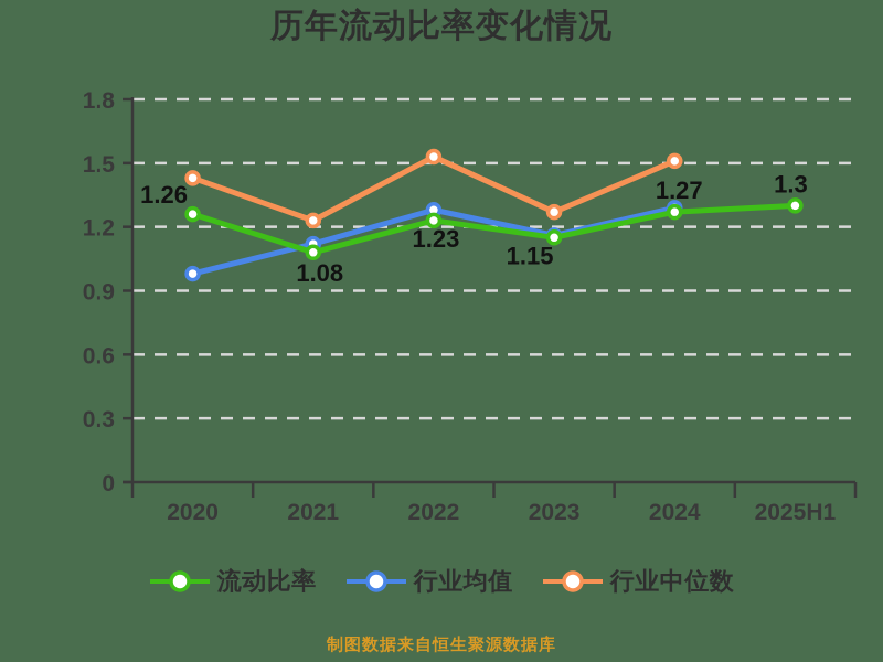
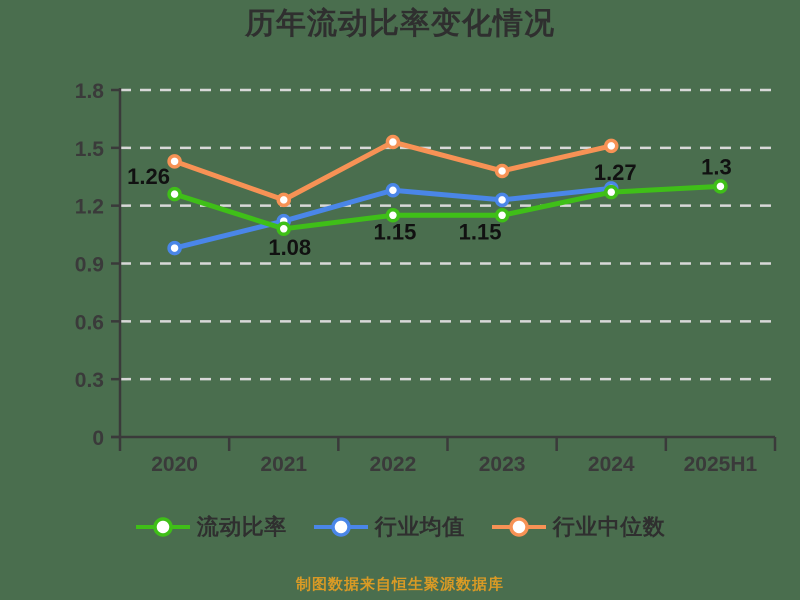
流动比率/2022: 1.23 -> 1.15
行业均值/2023: 1.16 -> 1.23
行业中位数/2023: 1.27 -> 1.38
